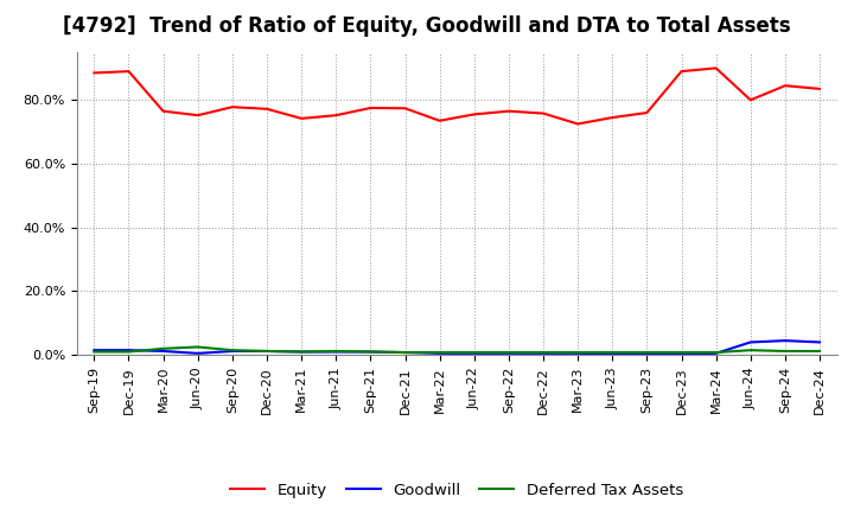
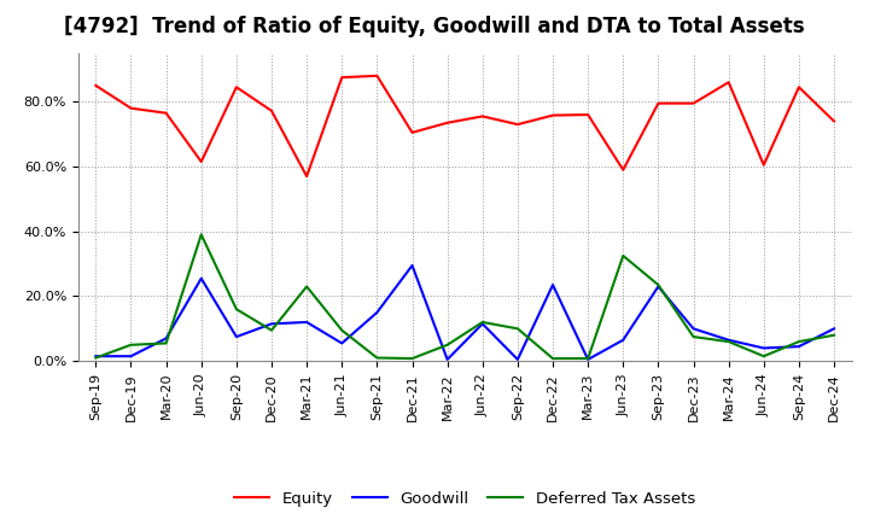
Equity/Sep-19: 88.5% -> 85.0%
Equity/Dec-19: 89.0% -> 78.0%
Deferred Tax Assets/Dec-19: 1.0% -> 5.0%
Goodwill/Mar-20: 1.2% -> 7.0%
Deferred Tax Assets/Mar-20: 2.0% -> 5.5%
Equity/Jun-20: 75.2% -> 61.5%
Goodwill/Jun-20: 0.5% -> 25.5%
Deferred Tax Assets/Jun-20: 2.5% -> 39.0%
Equity/Sep-20: 77.8% -> 84.5%
Goodwill/Sep-20: 1.2% -> 7.5%
Deferred Tax Assets/Sep-20: 1.5% -> 16.0%
Goodwill/Dec-20: 1.2% -> 11.5%
Deferred Tax Assets/Dec-20: 1.2% -> 9.5%
Equity/Mar-21: 74.2% -> 57.0%
Goodwill/Mar-21: 1.0% -> 12.0%
Deferred Tax Assets/Mar-21: 1.0% -> 23.0%
Equity/Jun-21: 75.2% -> 87.5%
Goodwill/Jun-21: 1.0% -> 5.5%
Deferred Tax Assets/Jun-21: 1.2% -> 9.5%
Equity/Sep-21: 77.5% -> 88.0%
Goodwill/Sep-21: 1.0% -> 15.0%
Equity/Dec-21: 77.4% -> 70.5%
Goodwill/Dec-21: 0.8% -> 29.5%
Deferred Tax Assets/Mar-22: 0.8% -> 5.0%
Goodwill/Jun-22: 0.5% -> 11.5%
Deferred Tax Assets/Jun-22: 0.8% -> 12.0%
Equity/Sep-22: 76.5% -> 73.0%
Deferred Tax Assets/Sep-22: 0.8% -> 10.0%
Goodwill/Dec-22: 0.5% -> 23.5%
Equity/Mar-23: 72.5% -> 76.0%
Equity/Jun-23: 74.5% -> 59.0%
Goodwill/Jun-23: 0.3% -> 6.5%
Deferred Tax Assets/Jun-23: 0.8% -> 32.5%
Equity/Sep-23: 76.0% -> 79.5%
Goodwill/Sep-23: 0.3% -> 23.0%
Deferred Tax Assets/Sep-23: 0.8% -> 23.5%
Equity/Dec-23: 89.0% -> 79.5%
Goodwill/Dec-23: 0.3% -> 10.0%
Deferred Tax Assets/Dec-23: 0.8% -> 7.5%
Equity/Mar-24: 90.0% -> 86.0%
Goodwill/Mar-24: 0.5% -> 6.5%
Deferred Tax Assets/Mar-24: 0.8% -> 6.0%
Equity/Jun-24: 80.0% -> 60.5%
Deferred Tax Assets/Sep-24: 1.2% -> 6.0%
Equity/Dec-24: 83.5% -> 74.0%
Goodwill/Dec-24: 4.0% -> 10.0%
Deferred Tax Assets/Dec-24: 1.2% -> 8.0%
